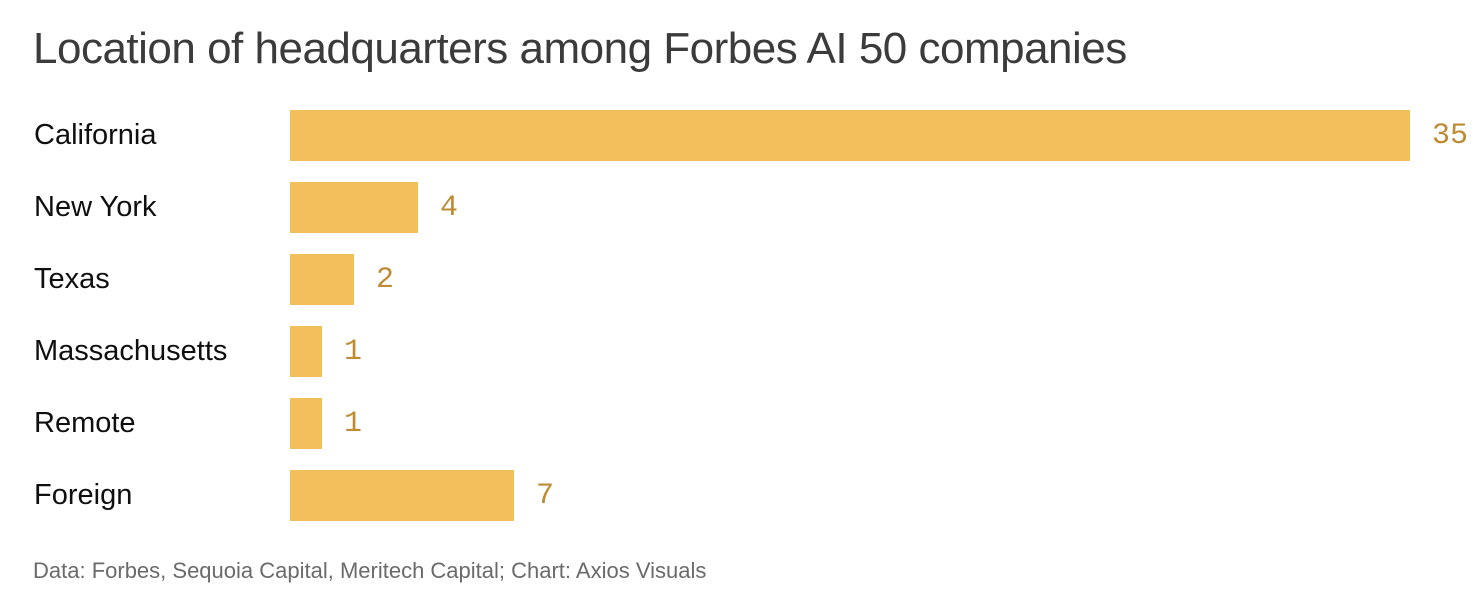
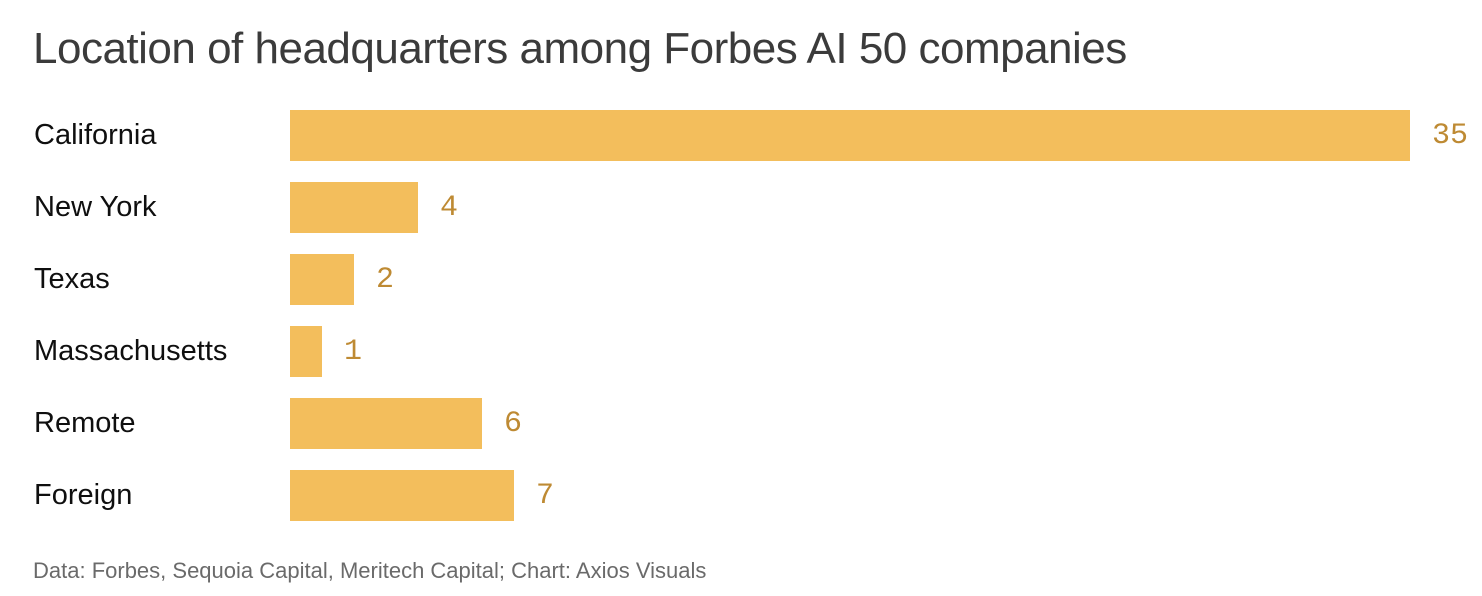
Remote: 1 -> 6
